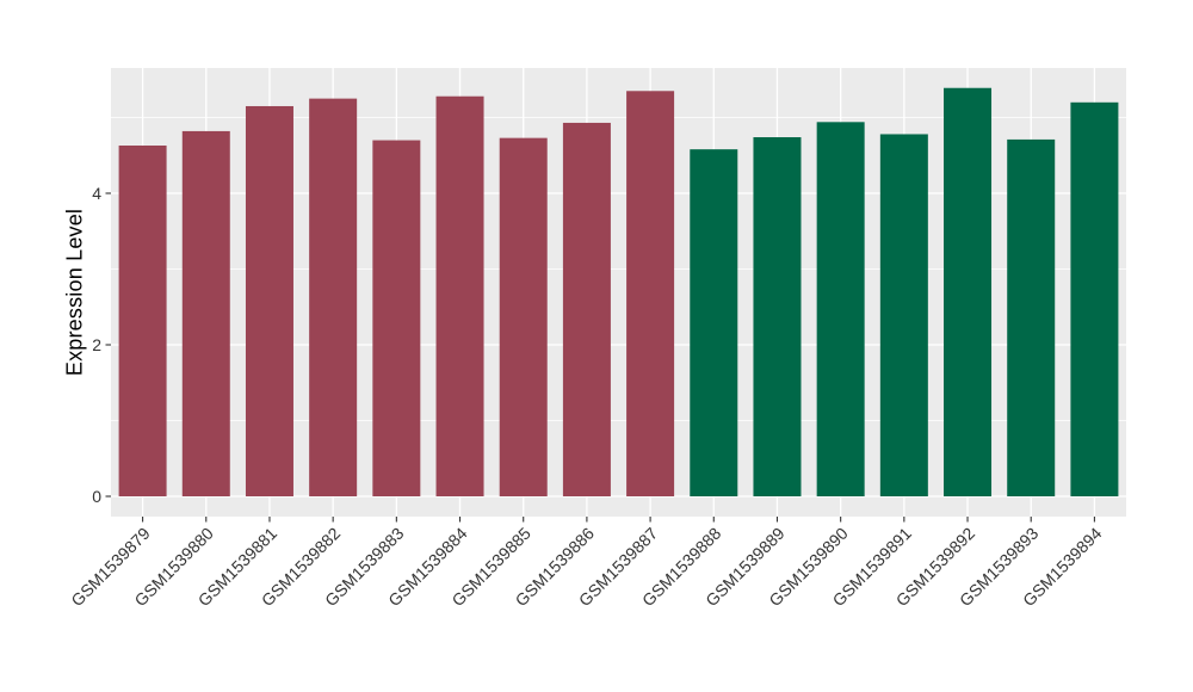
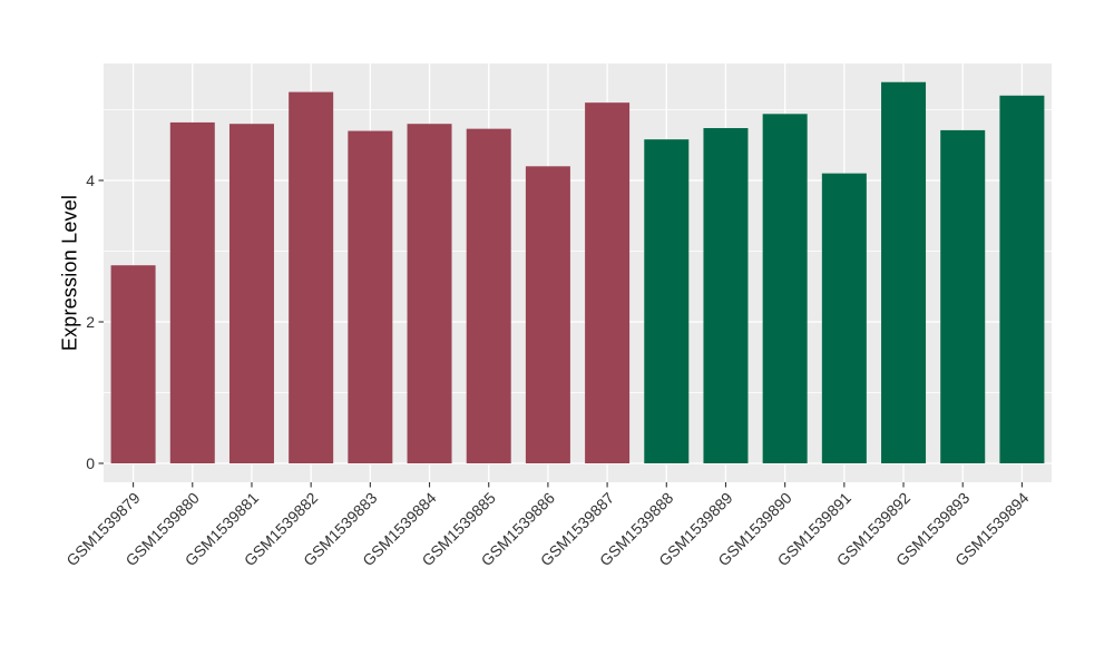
GSM1539879: 4.6 -> 2.8
GSM1539881: 5.2 -> 4.8
GSM1539884: 5.3 -> 4.8
GSM1539886: 4.9 -> 4.2
GSM1539887: 5.3 -> 5.1
GSM1539891: 4.8 -> 4.1
